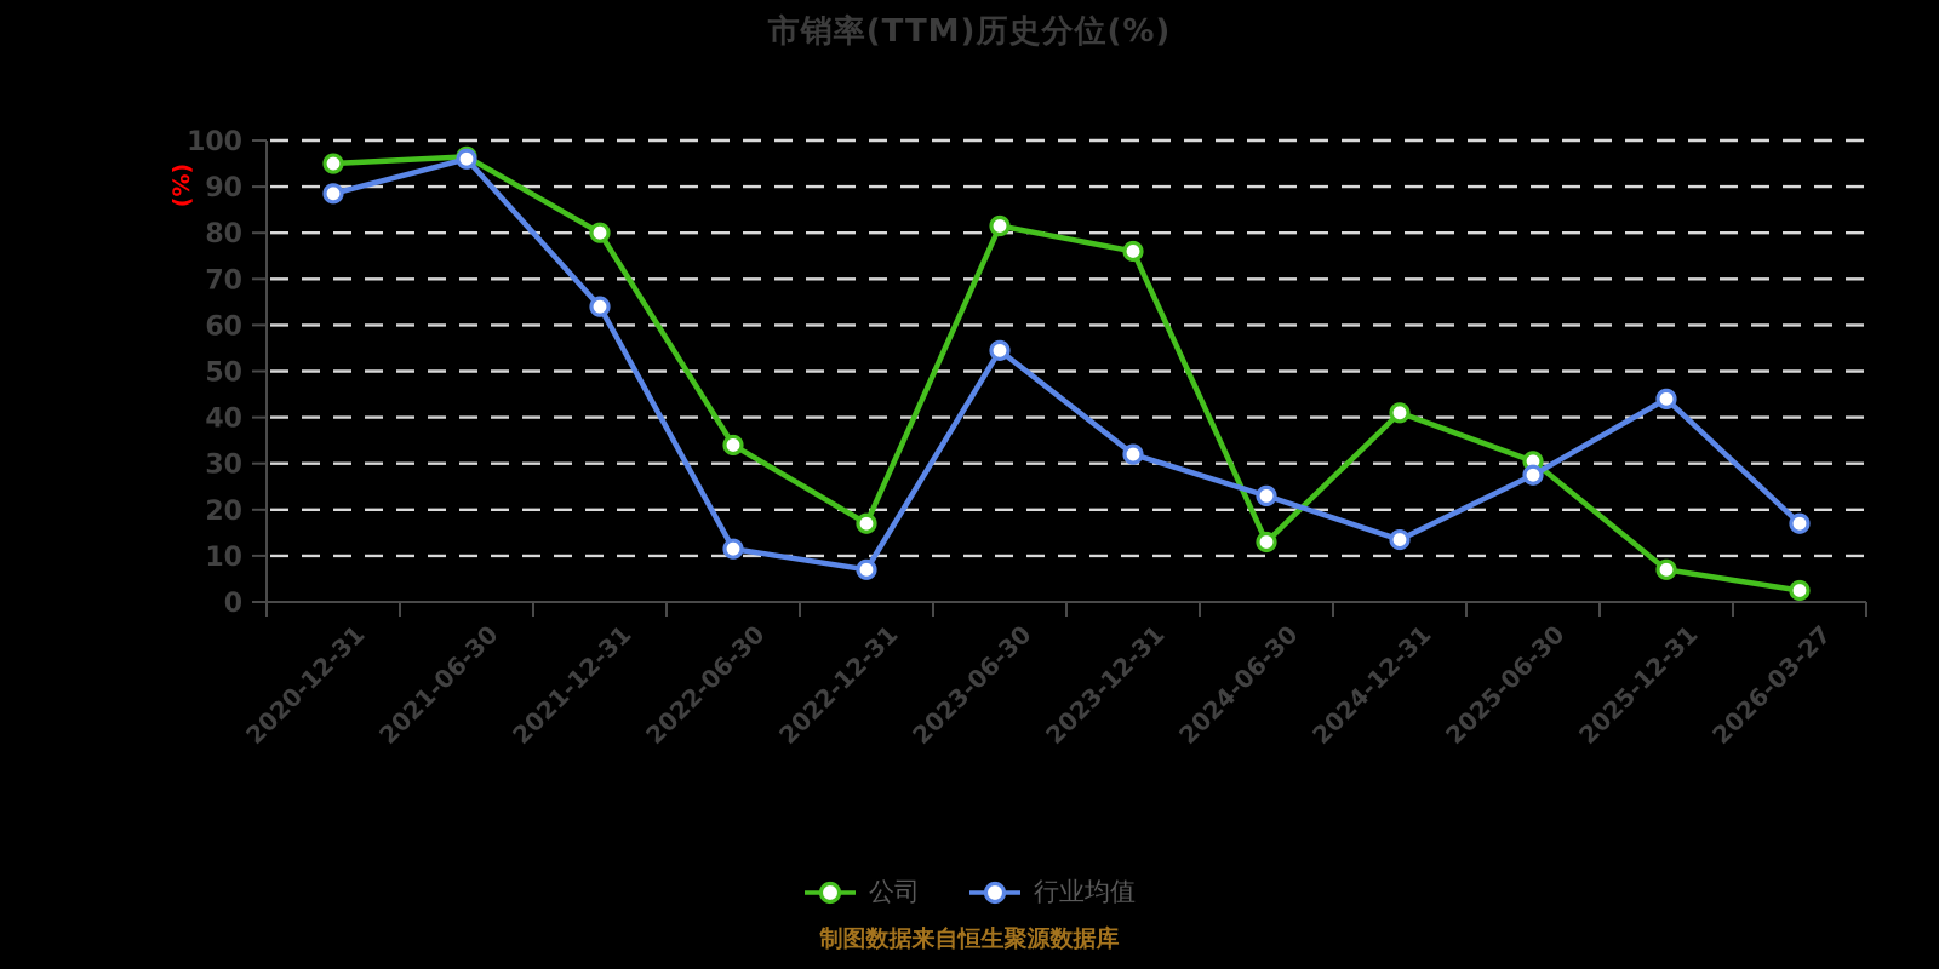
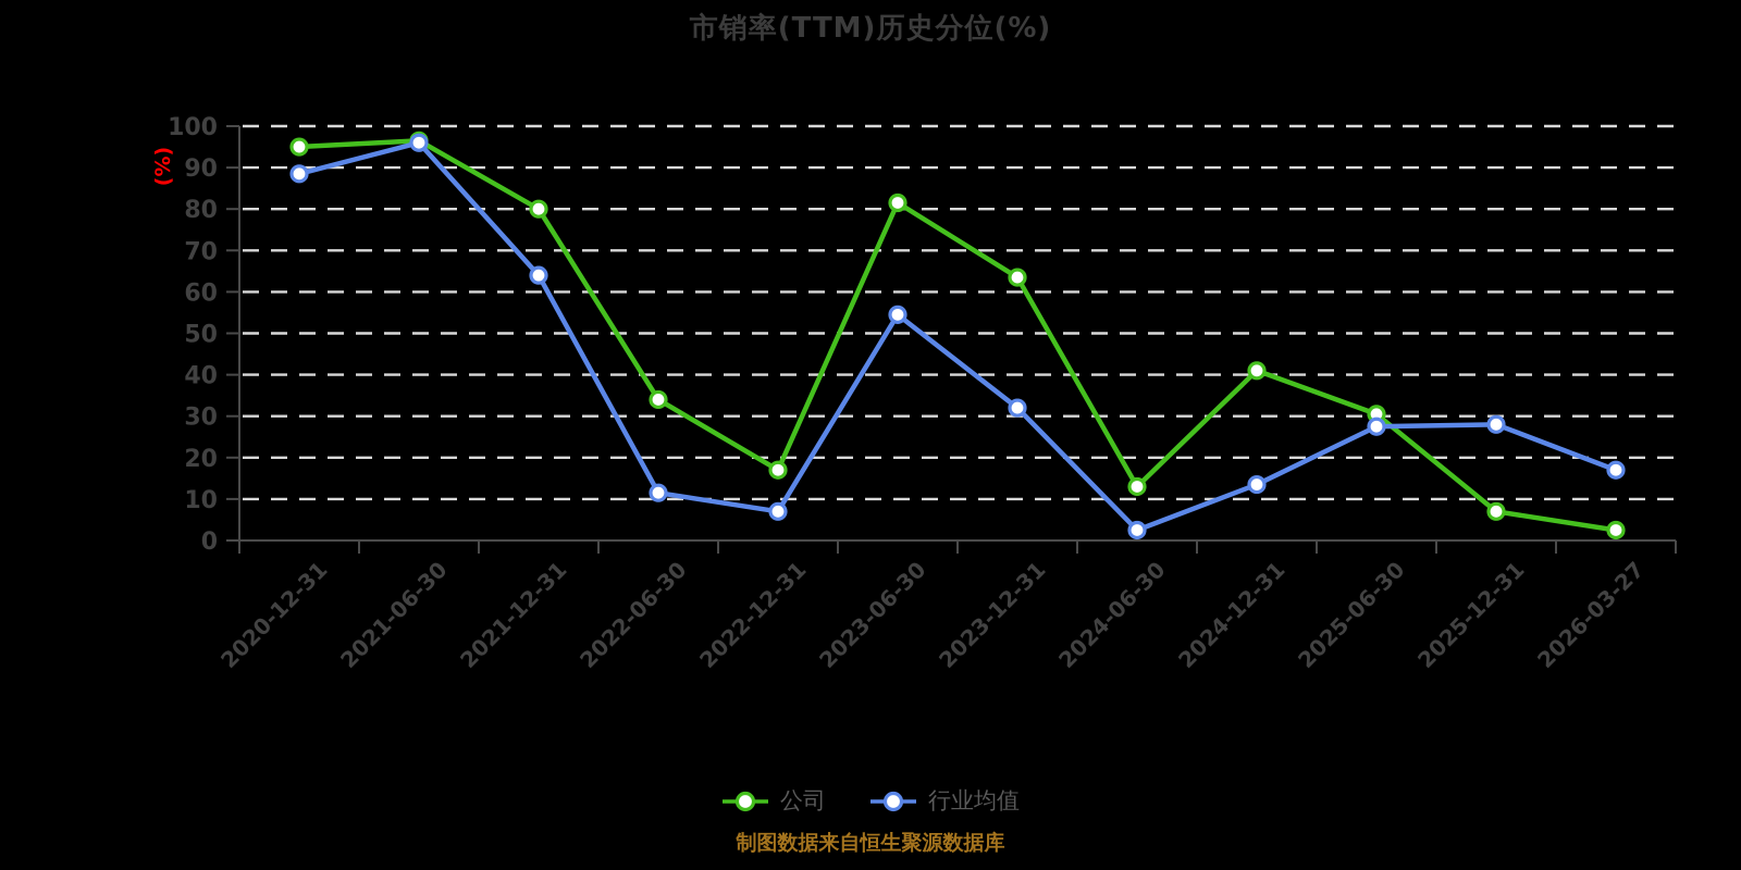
公司/2023-12-31: 76 -> 64
行业均值/2024-06-30: 23 -> 2
行业均值/2025-12-31: 44 -> 28
